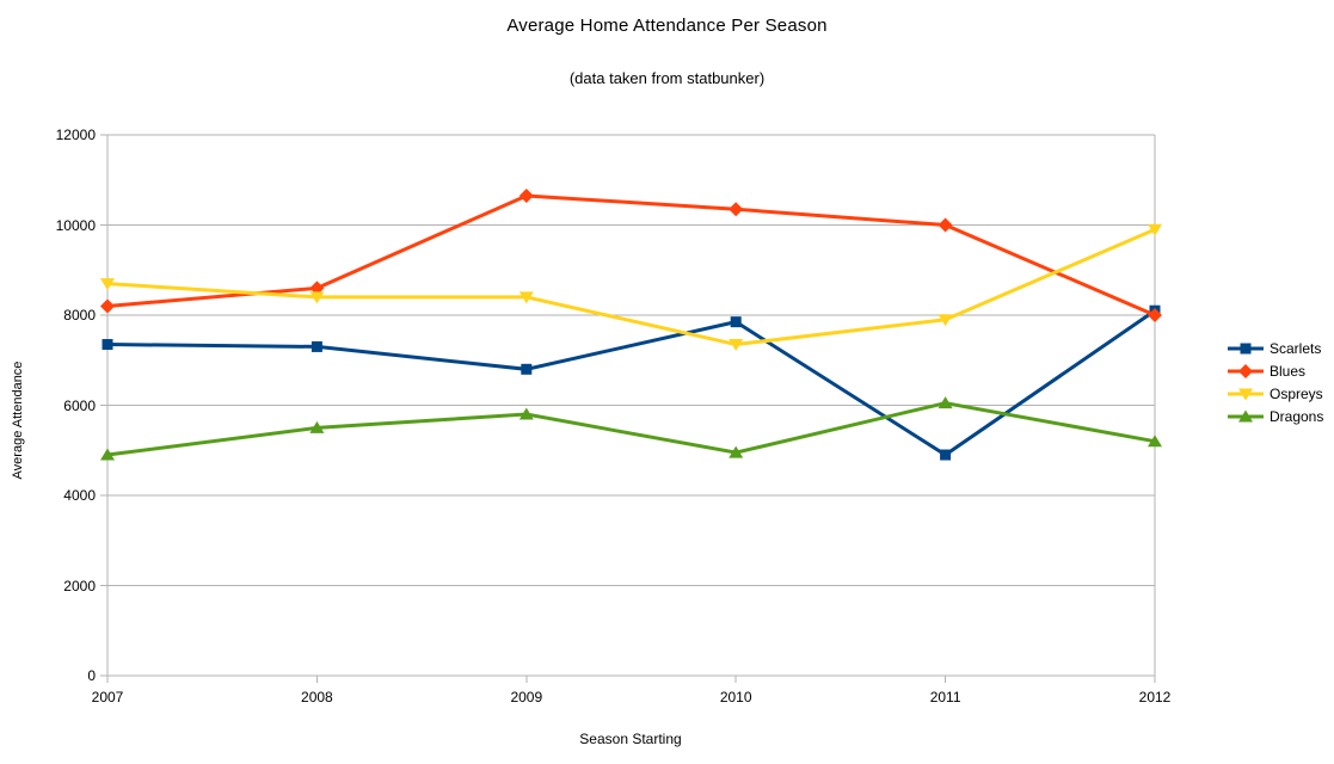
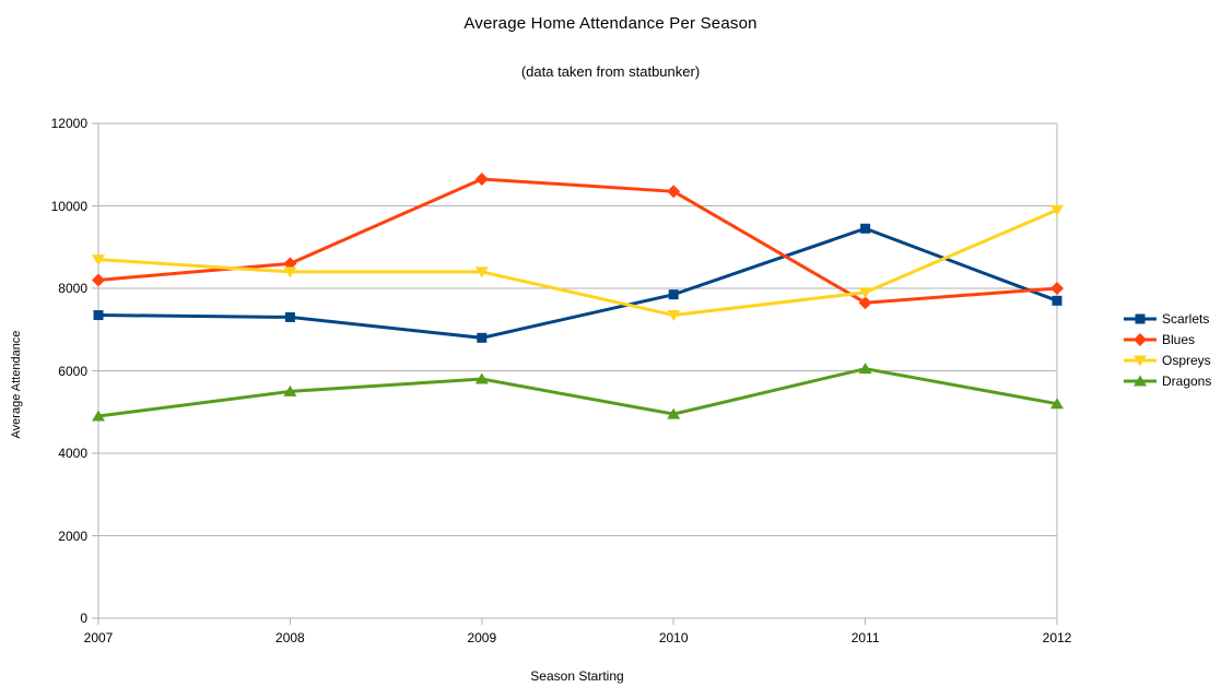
Scarlets/2011: 4900 -> 9400
Blues/2011: 10000 -> 7600
Scarlets/2012: 8100 -> 7700
